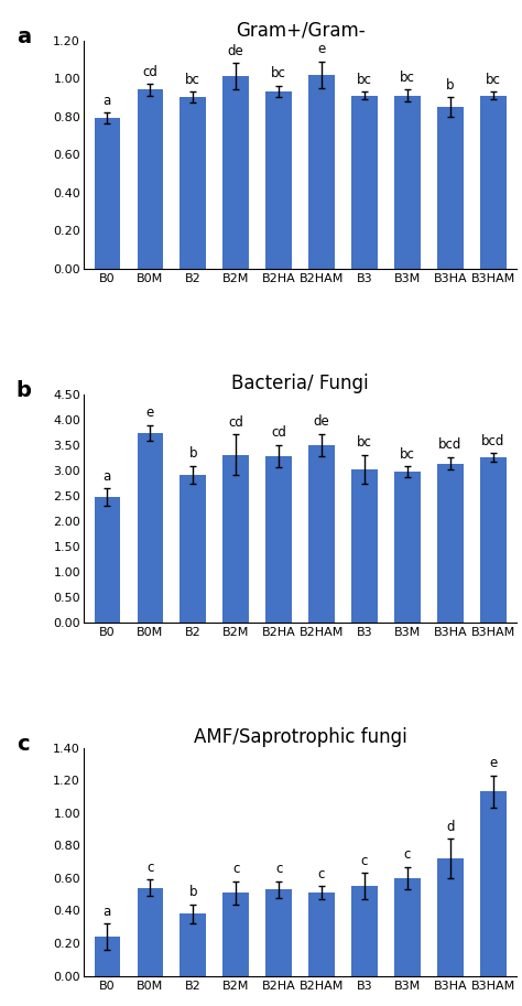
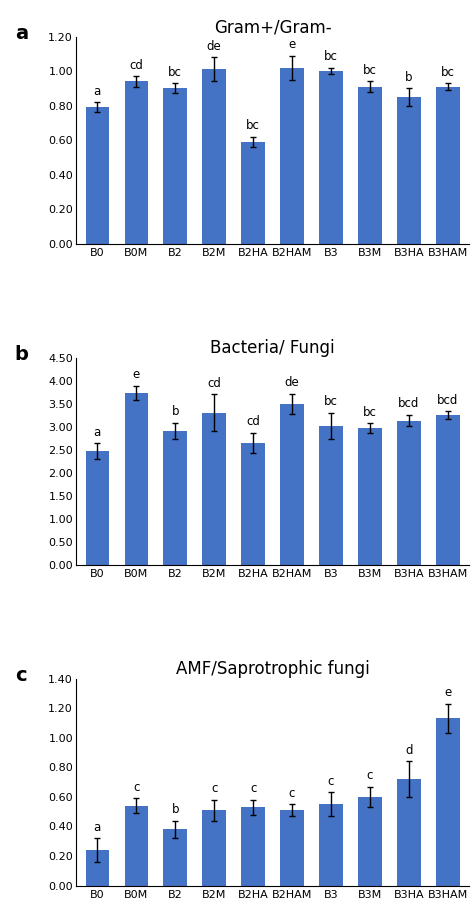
Gram+/Gram-/B2HA: 0.93 -> 0.59
Gram+/Gram-/B3: 0.91 -> 1.00
Bacteria/ Fungi/B2HA: 3.28 -> 2.65
